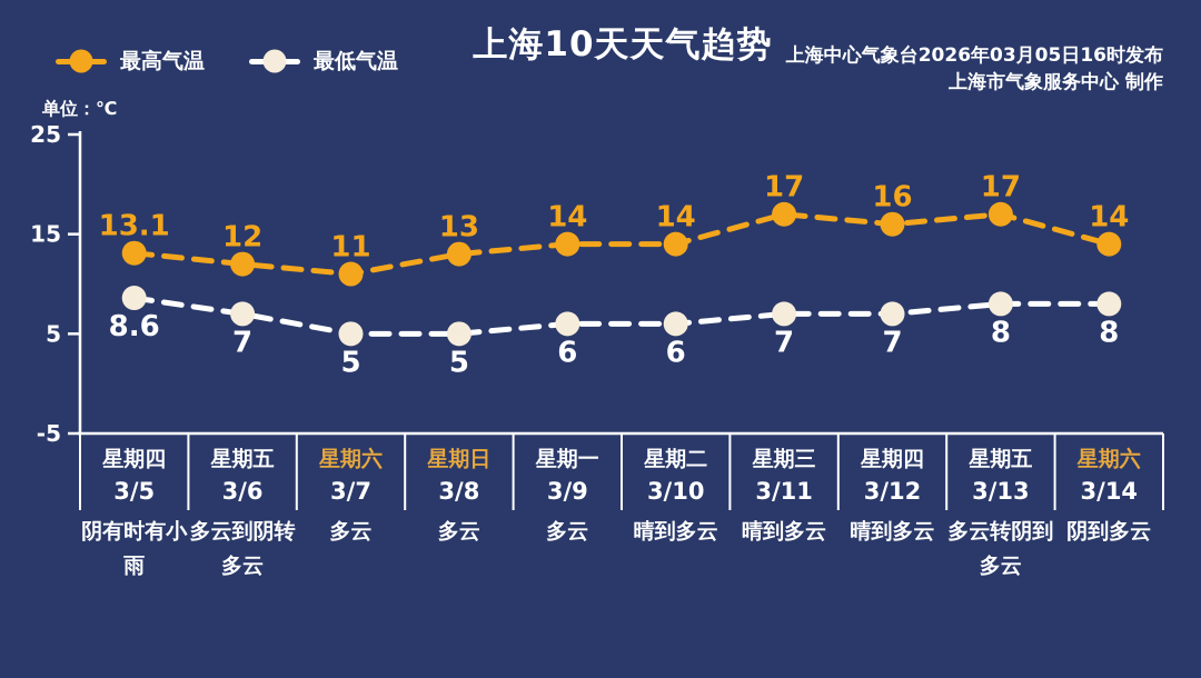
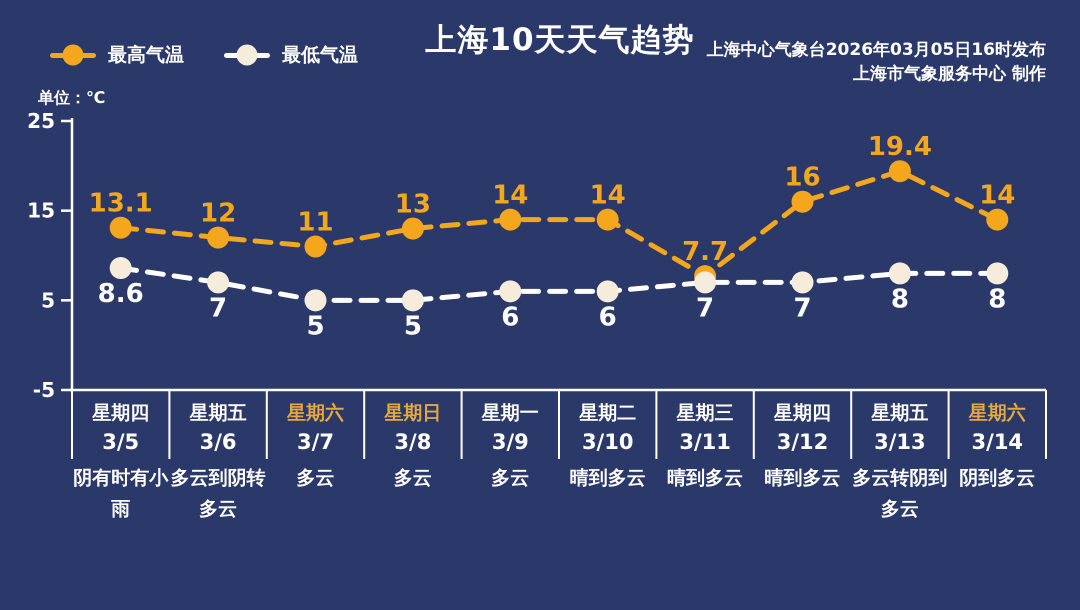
最高气温/3/11: 17 -> 7.7
最高气温/3/13: 17 -> 19.4
